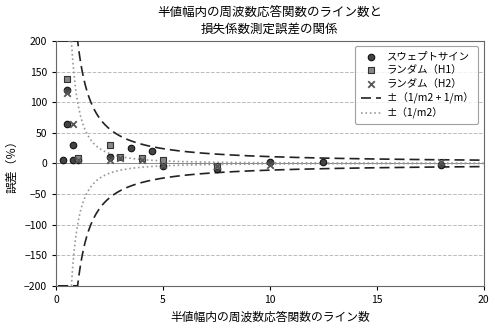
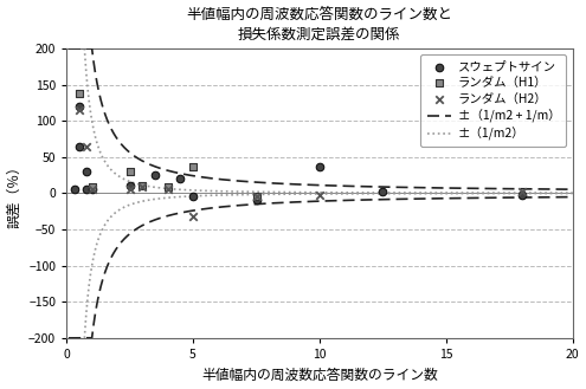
ランダム（H1）/5: 5 -> 36
ランダム（H2）/5: -3 -> -32
スウェプトサイン/10: 3 -> 36
